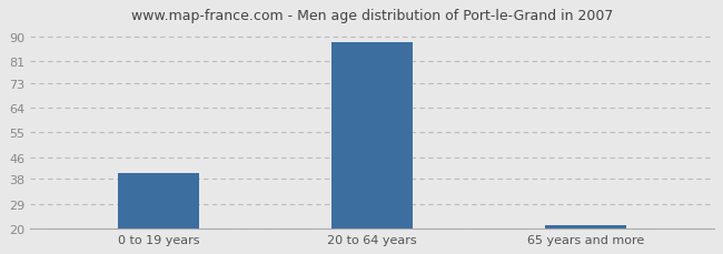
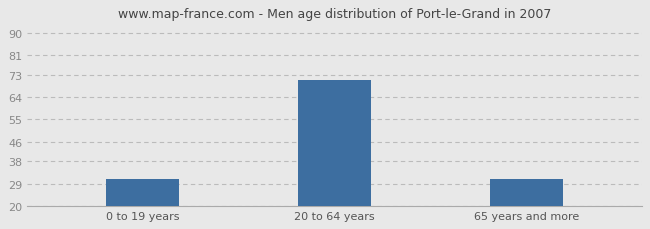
0 to 19 years: 40 -> 31
20 to 64 years: 88 -> 71
65 years and more: 21 -> 31
